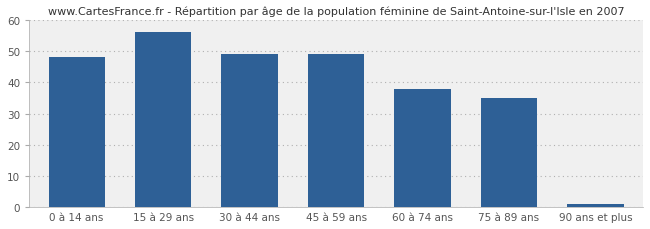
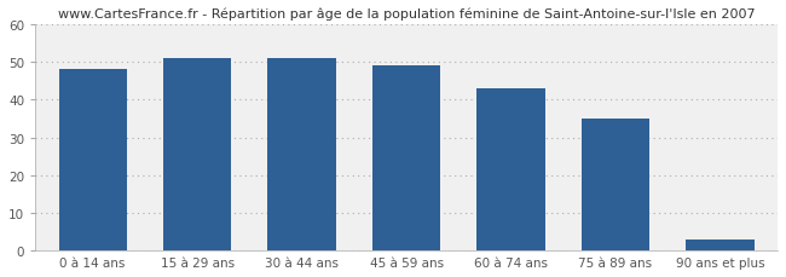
15 à 29 ans: 56 -> 51
30 à 44 ans: 49 -> 51
60 à 74 ans: 38 -> 43
90 ans et plus: 1 -> 3
